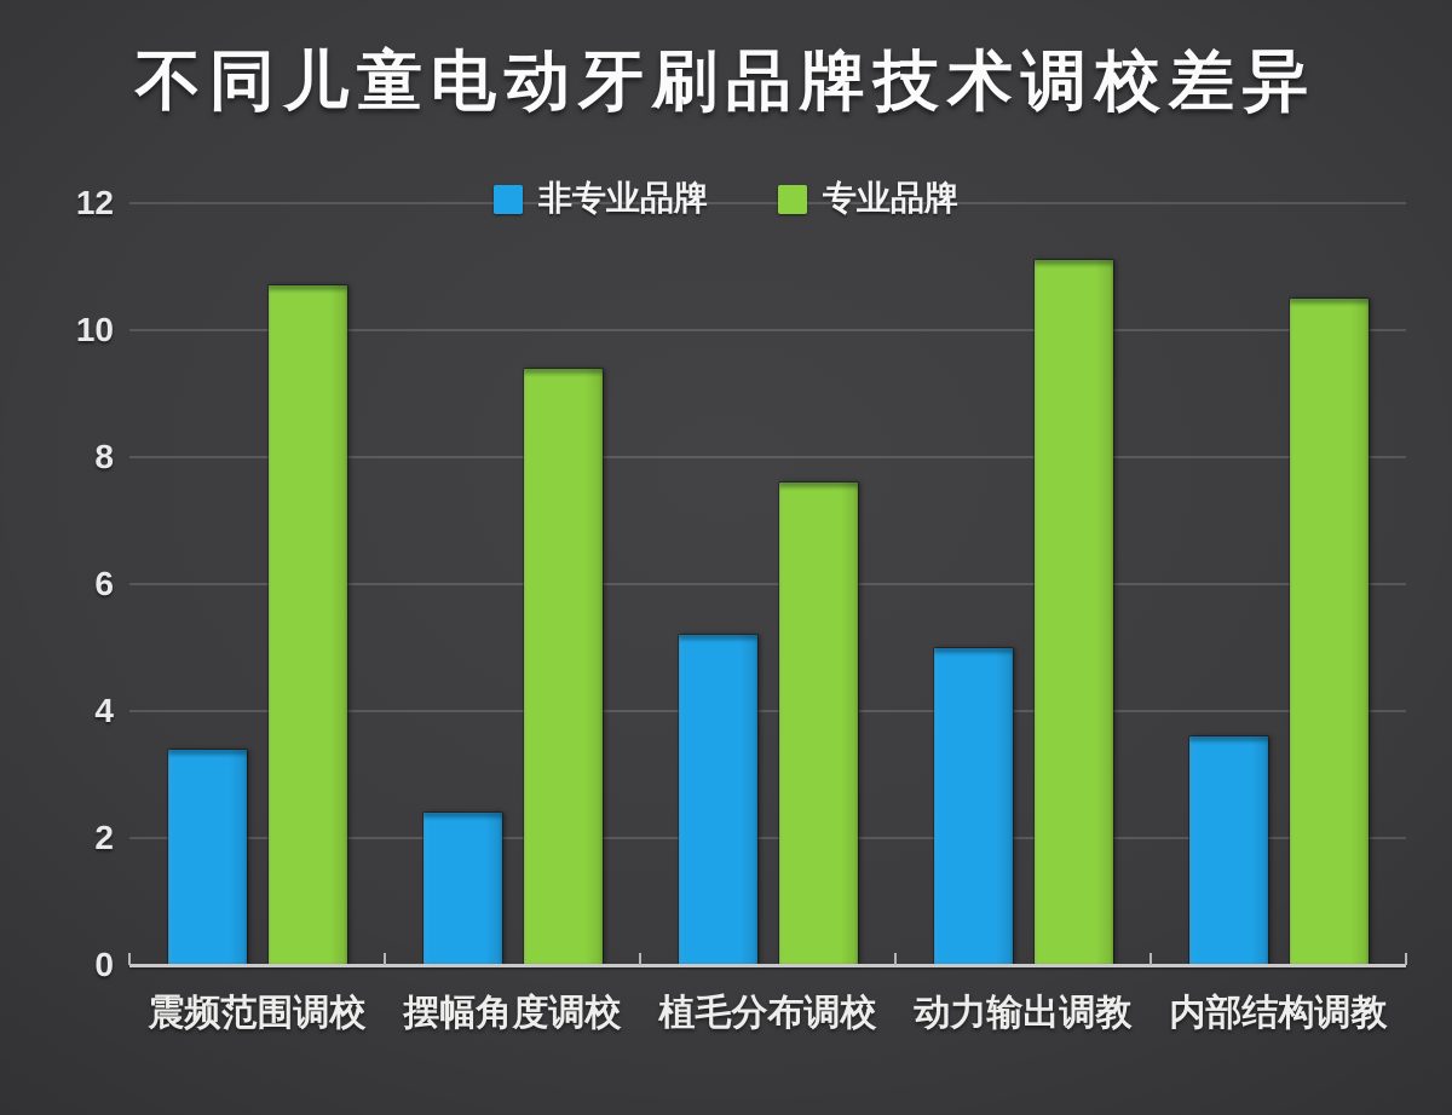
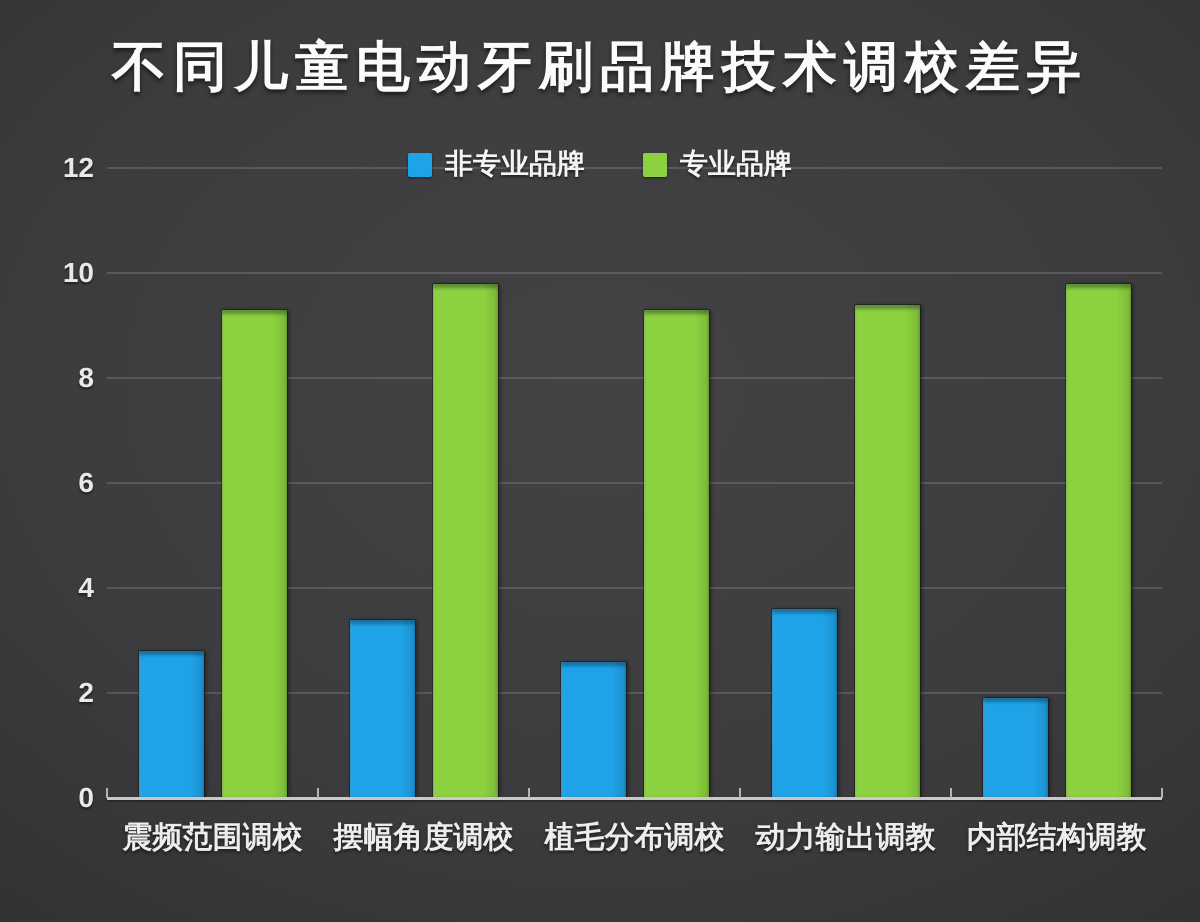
非专业品牌/震频范围调校: 3.4 -> 2.8
专业品牌/震频范围调校: 10.7 -> 9.3
非专业品牌/摆幅角度调校: 2.4 -> 3.4
专业品牌/摆幅角度调校: 9.4 -> 9.8
非专业品牌/植毛分布调校: 5.2 -> 2.6
专业品牌/植毛分布调校: 7.6 -> 9.3
非专业品牌/动力输出调教: 5.0 -> 3.6
专业品牌/动力输出调教: 11.1 -> 9.4
非专业品牌/内部结构调教: 3.6 -> 1.9
专业品牌/内部结构调教: 10.5 -> 9.8
